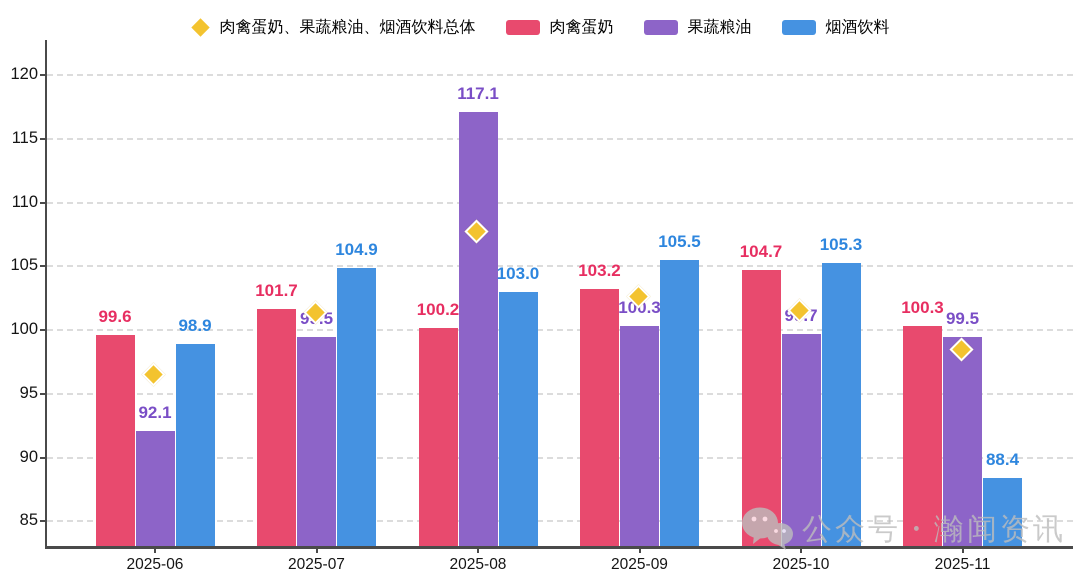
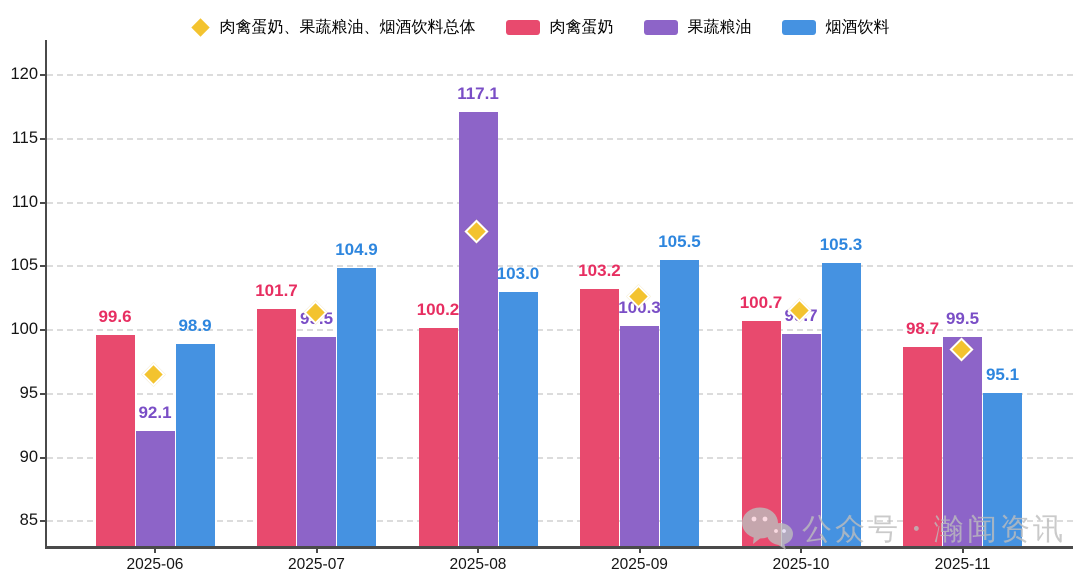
肉禽蛋奶/2025-10: 104.7 -> 100.7
肉禽蛋奶/2025-11: 100.3 -> 98.7
烟酒饮料/2025-11: 88.4 -> 95.1
